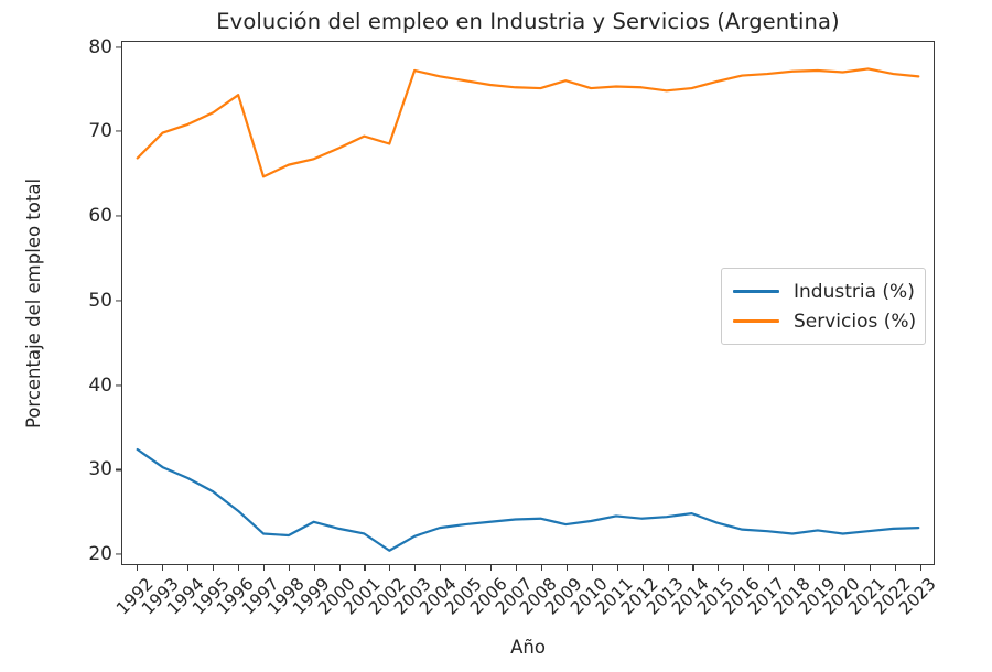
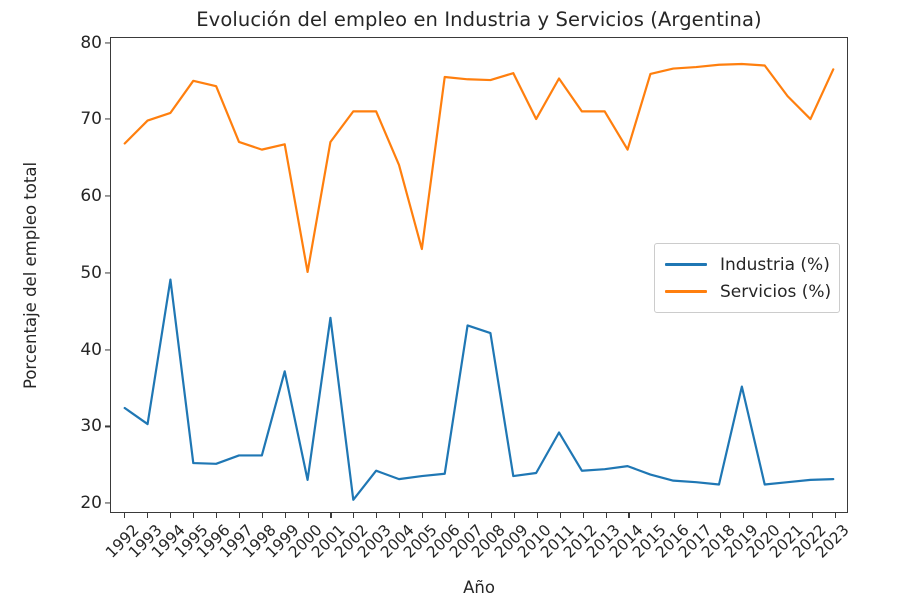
Industria (%)/1994: 29 -> 49
Industria (%)/1995: 27 -> 25
Servicios (%)/1995: 72 -> 75
Industria (%)/1997: 22 -> 26
Servicios (%)/1997: 65 -> 67
Industria (%)/1998: 22 -> 26
Industria (%)/1999: 24 -> 37
Servicios (%)/2000: 68 -> 50
Industria (%)/2001: 22 -> 44
Servicios (%)/2001: 69 -> 67
Servicios (%)/2002: 68 -> 71
Industria (%)/2003: 22 -> 24
Servicios (%)/2003: 77 -> 71
Servicios (%)/2004: 76 -> 64
Servicios (%)/2005: 76 -> 53
Industria (%)/2007: 24 -> 43
Industria (%)/2008: 24 -> 42
Servicios (%)/2010: 75 -> 70
Industria (%)/2011: 24 -> 29
Servicios (%)/2012: 75 -> 71
Servicios (%)/2013: 75 -> 71
Servicios (%)/2014: 75 -> 66
Industria (%)/2019: 23 -> 35
Servicios (%)/2021: 77 -> 73
Servicios (%)/2022: 77 -> 70
